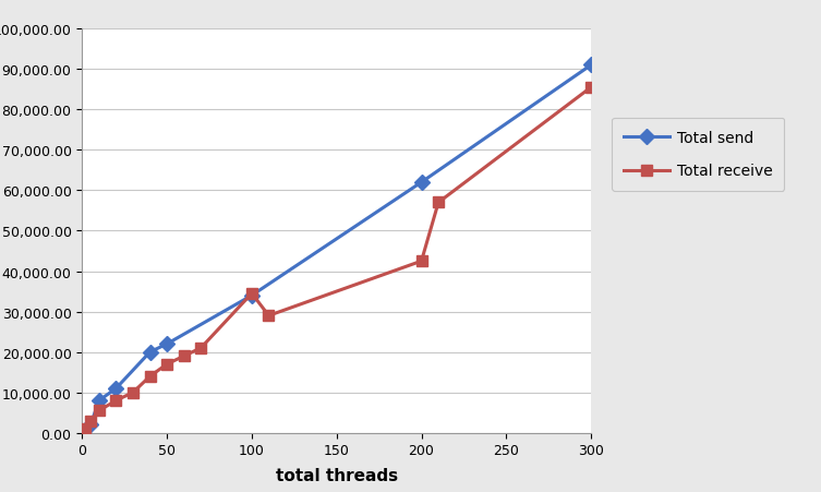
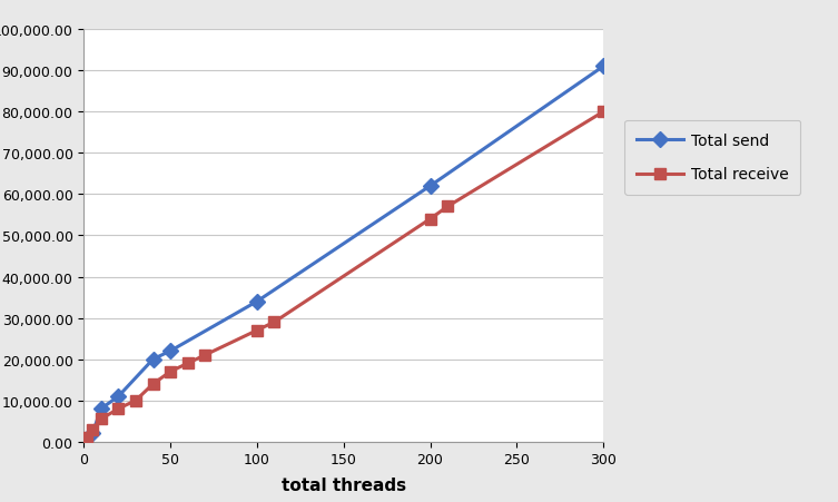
Total receive/100: 34,500 -> 27,000
Total receive/200: 42,500 -> 54,000
Total receive/300: 85,500 -> 80,000
